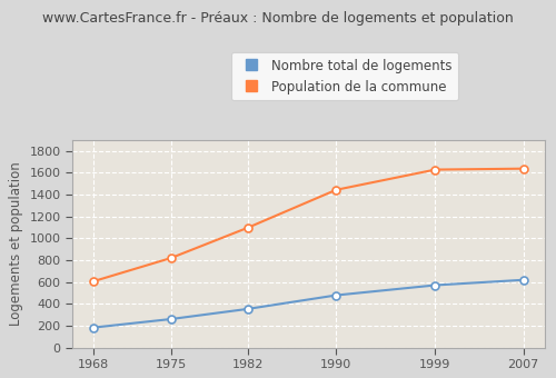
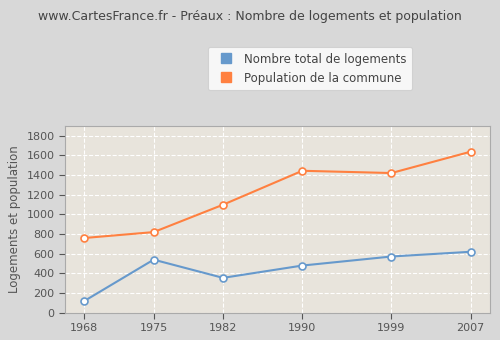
Nombre total de logements/1968: 180 -> 120
Population de la commune/1968: 610 -> 760
Nombre total de logements/1975: 260 -> 540
Population de la commune/1999: 1630 -> 1420
